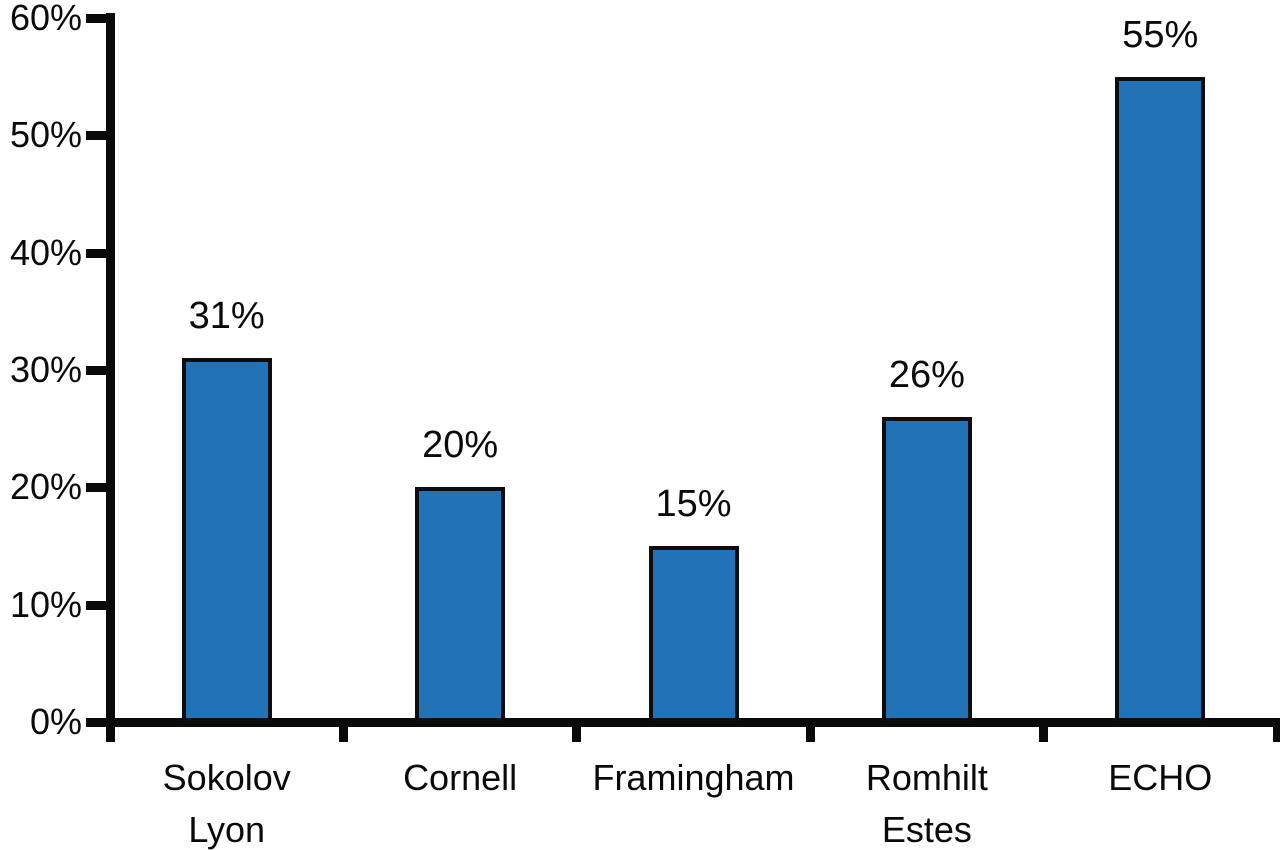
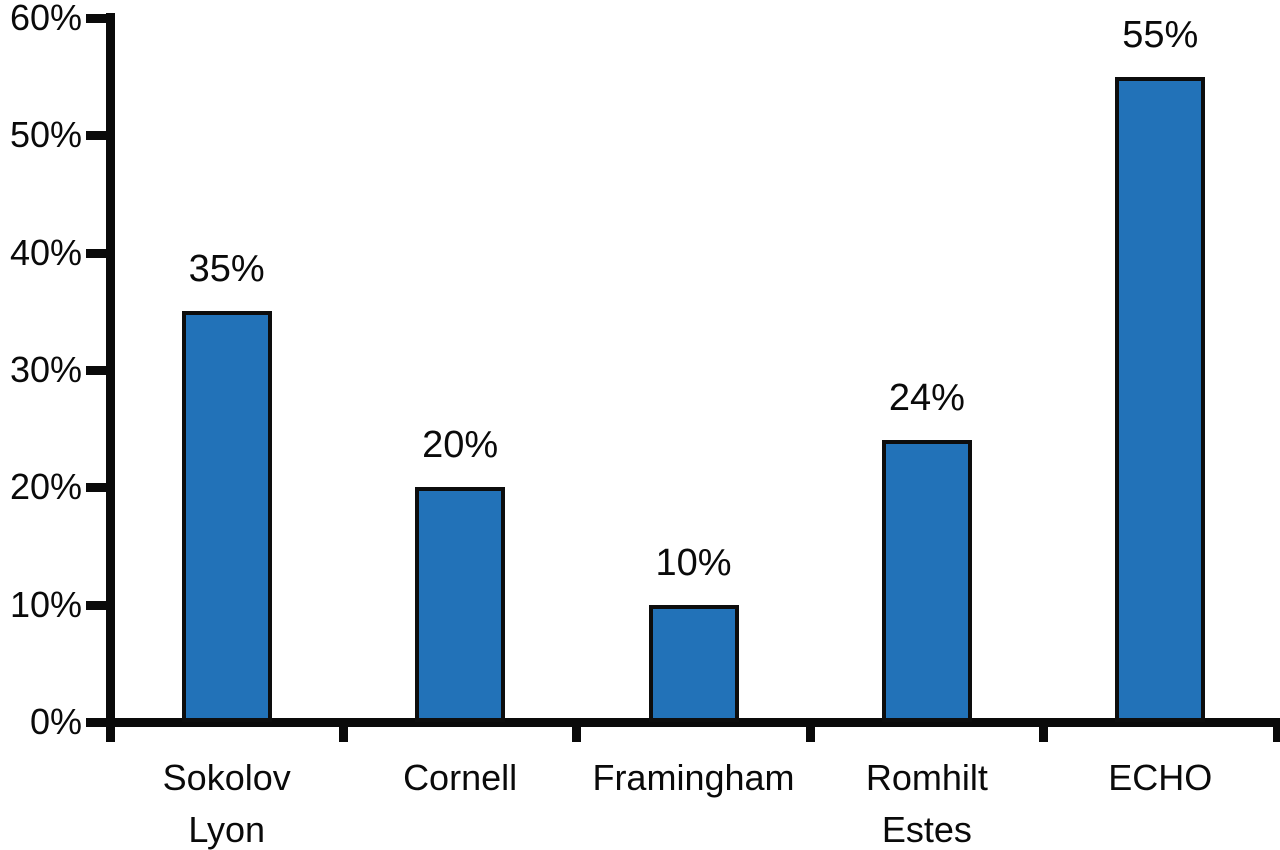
Sokolov Lyon: 31% -> 35%
Framingham: 15% -> 10%
Romhilt Estes: 26% -> 24%
